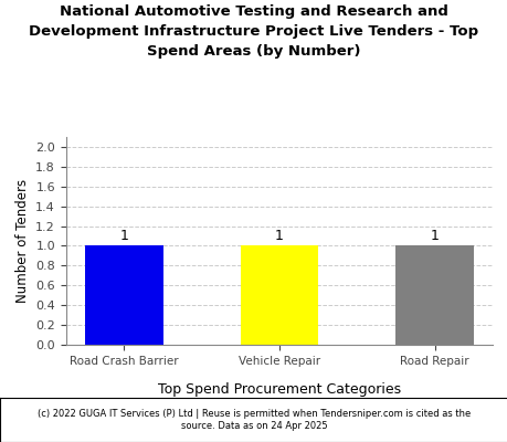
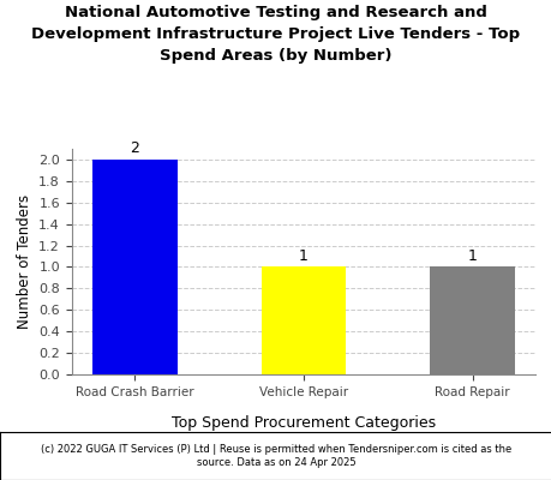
Road Crash Barrier: 1 -> 2
